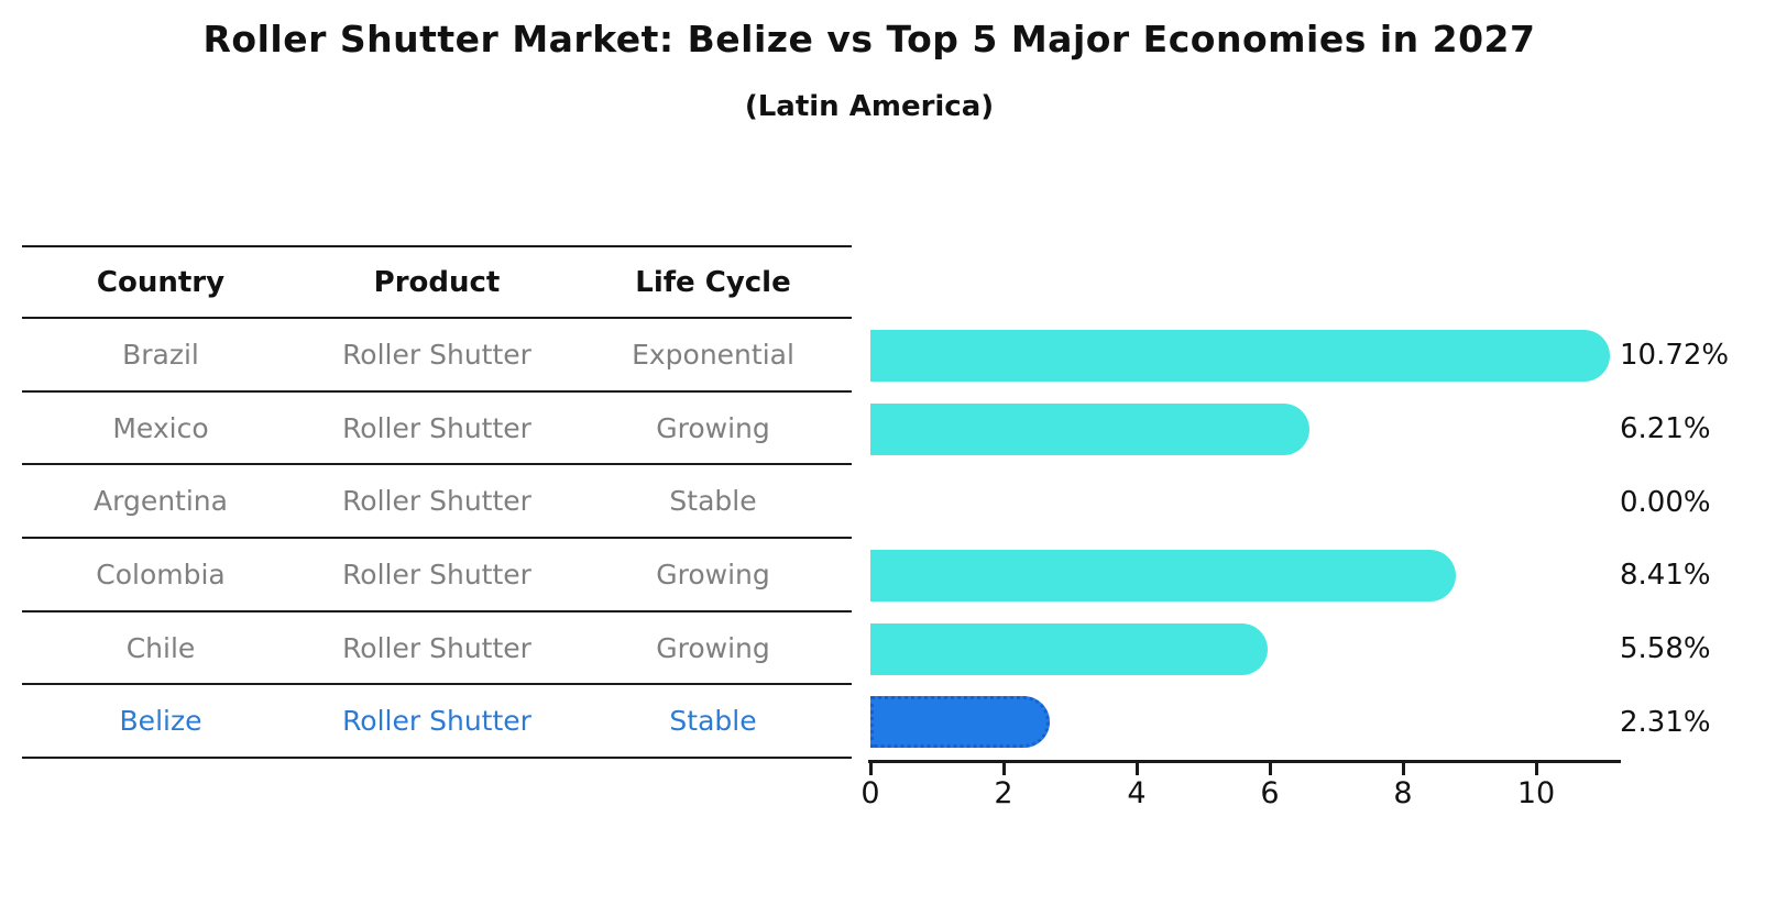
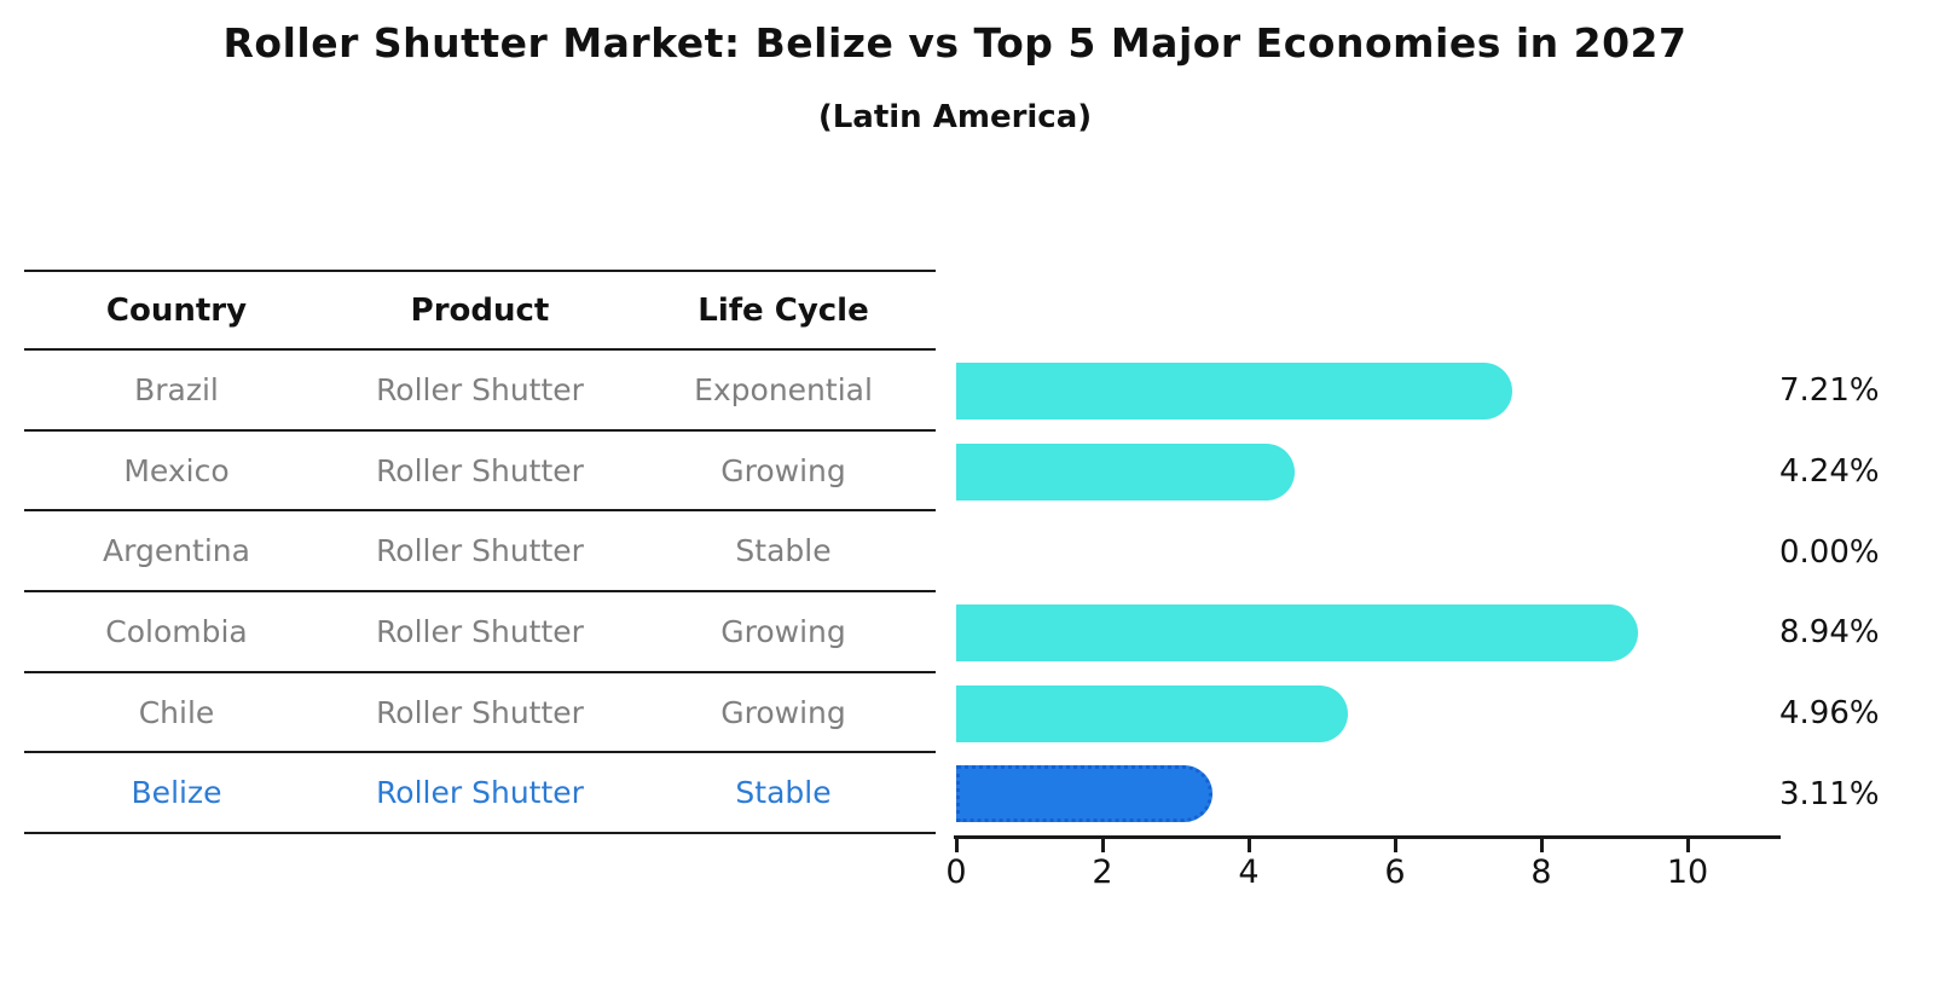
Brazil: 10.72% -> 7.21%
Mexico: 6.21% -> 4.24%
Colombia: 8.41% -> 8.94%
Chile: 5.58% -> 4.96%
Belize: 2.31% -> 3.11%
